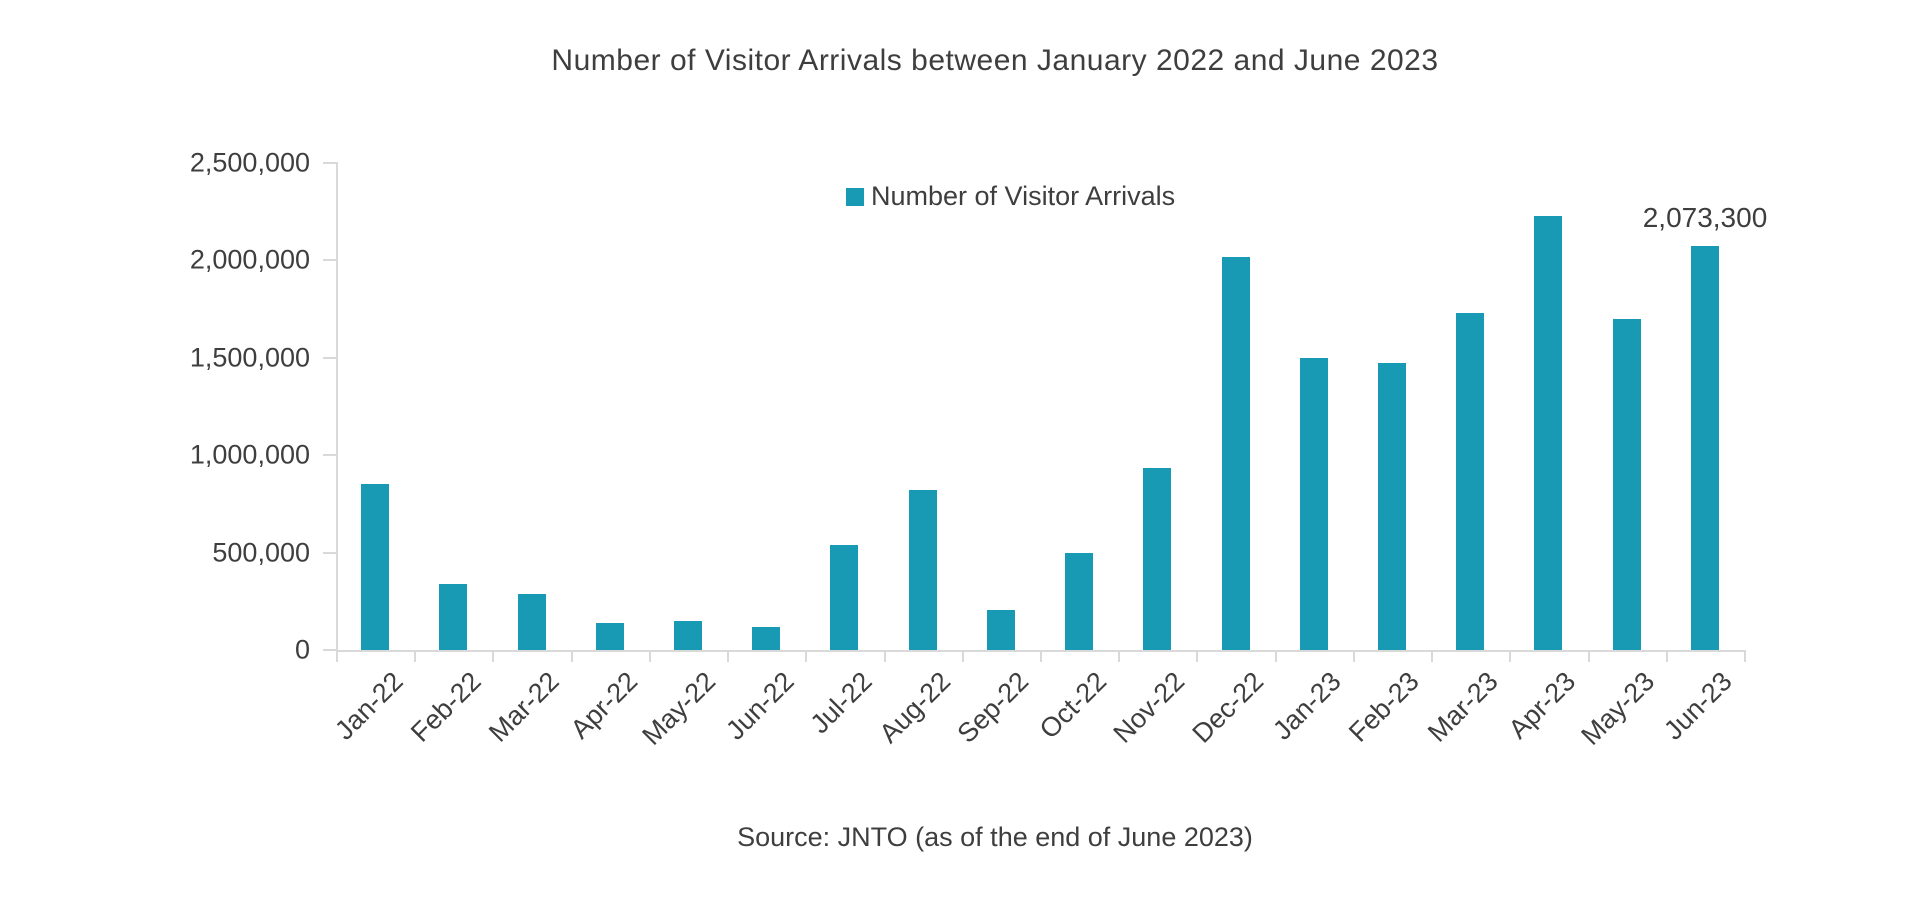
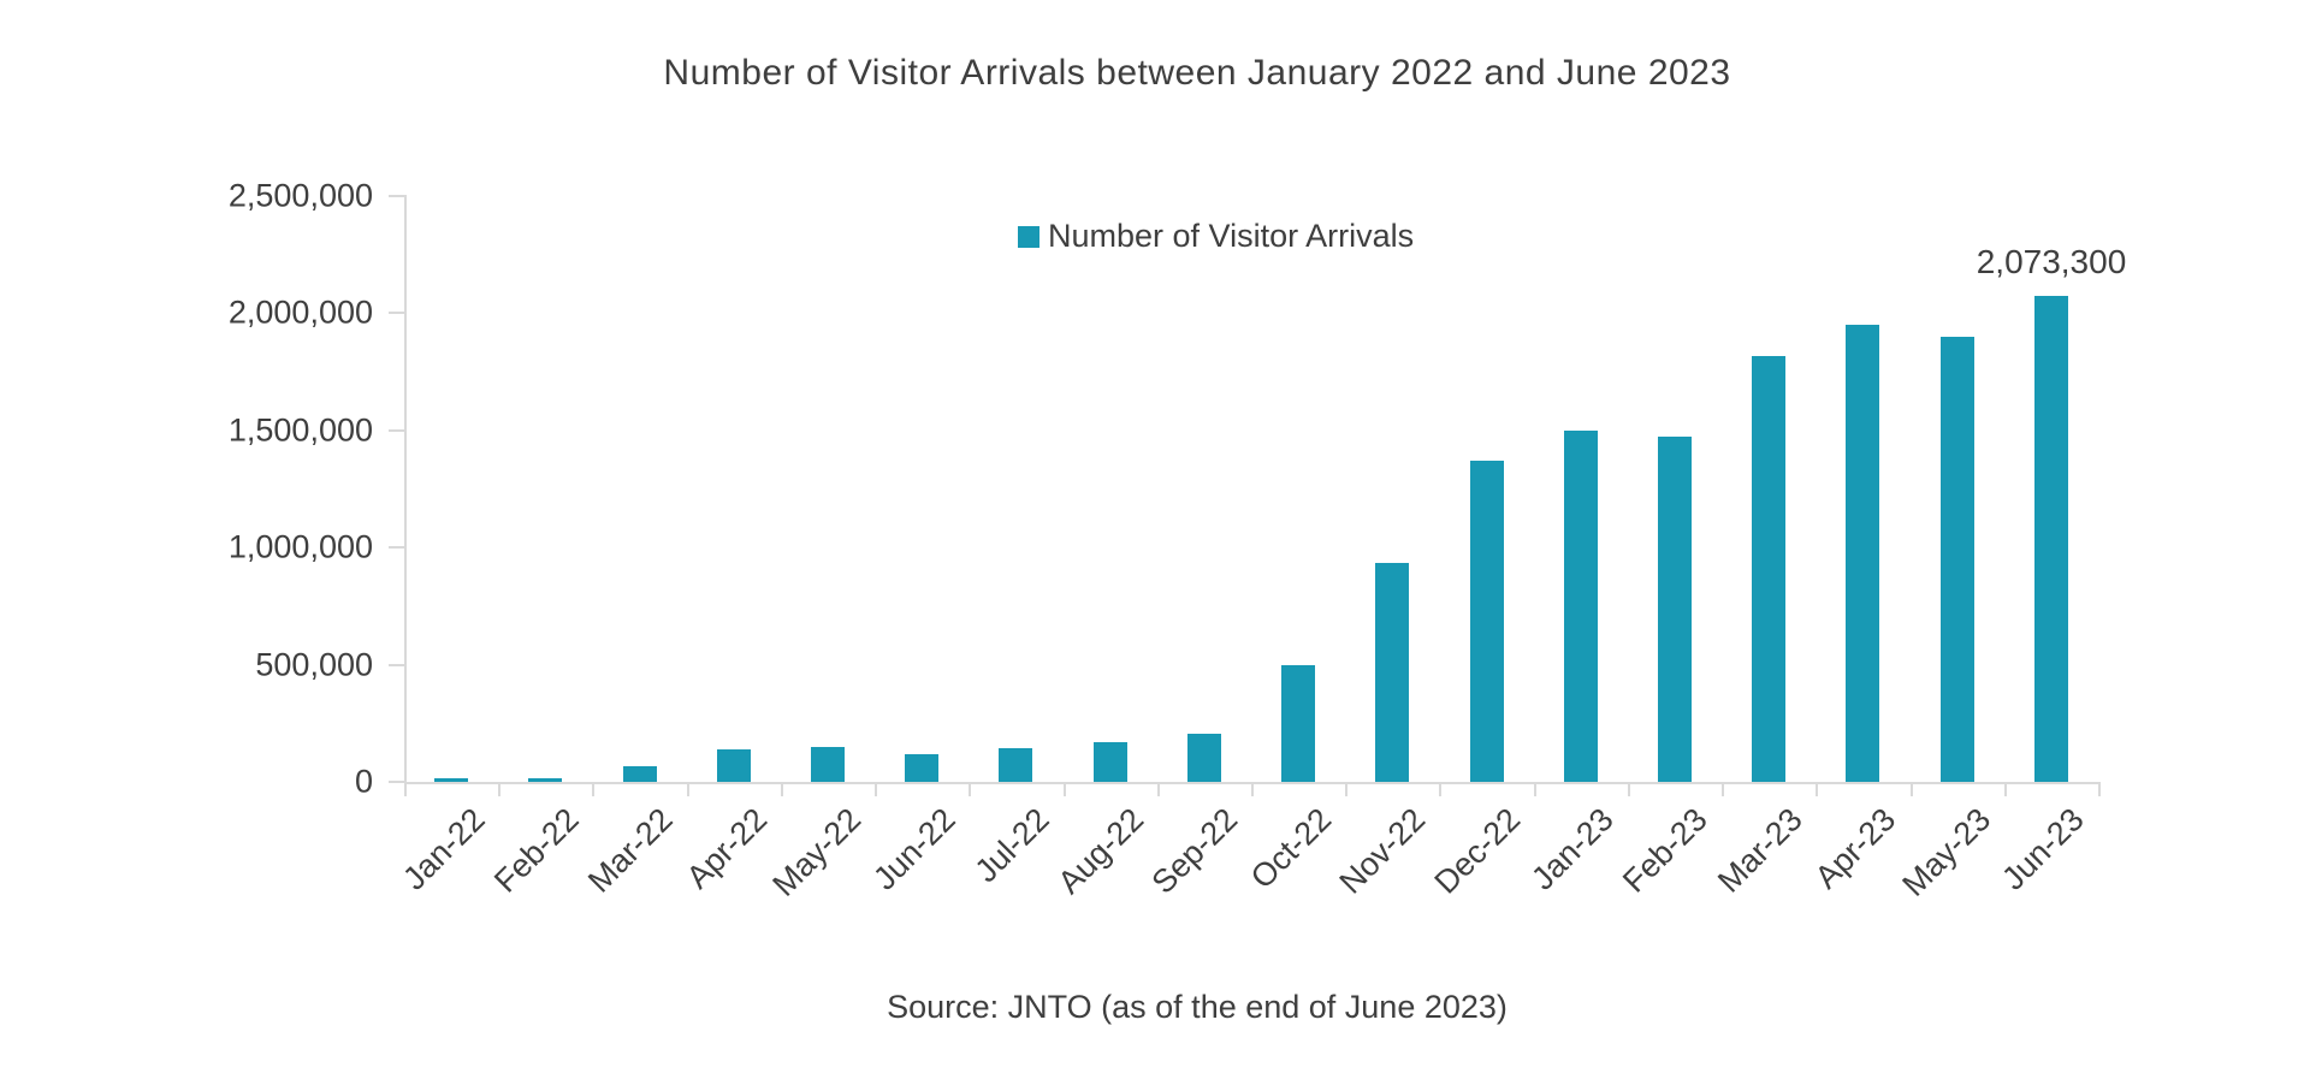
Jan-22: 850000 -> 20000
Feb-22: 340000 -> 20000
Mar-22: 290000 -> 70000
Jul-22: 540000 -> 140000
Aug-22: 820000 -> 170000
Dec-22: 2020000 -> 1370000
Mar-23: 1730000 -> 1820000
Apr-23: 2230000 -> 1950000
May-23: 1700000 -> 1900000
